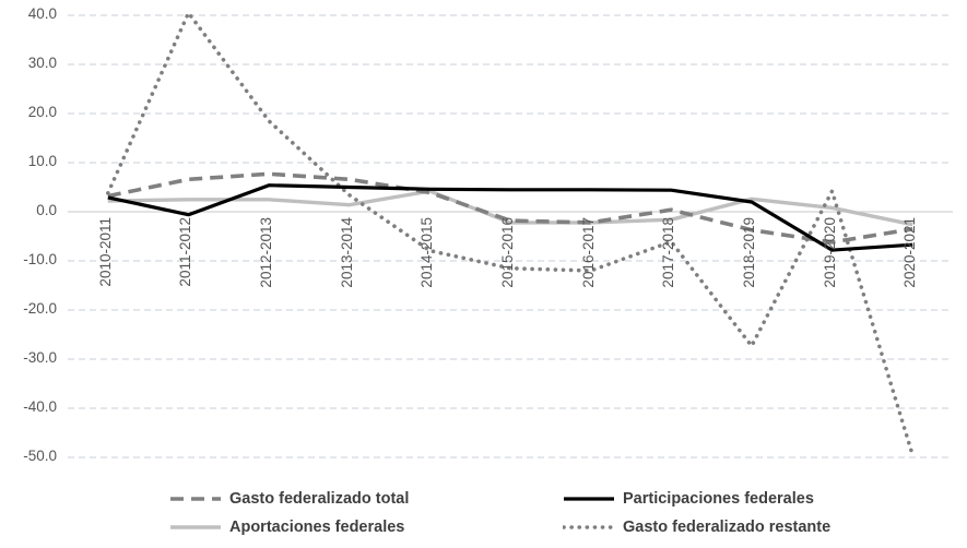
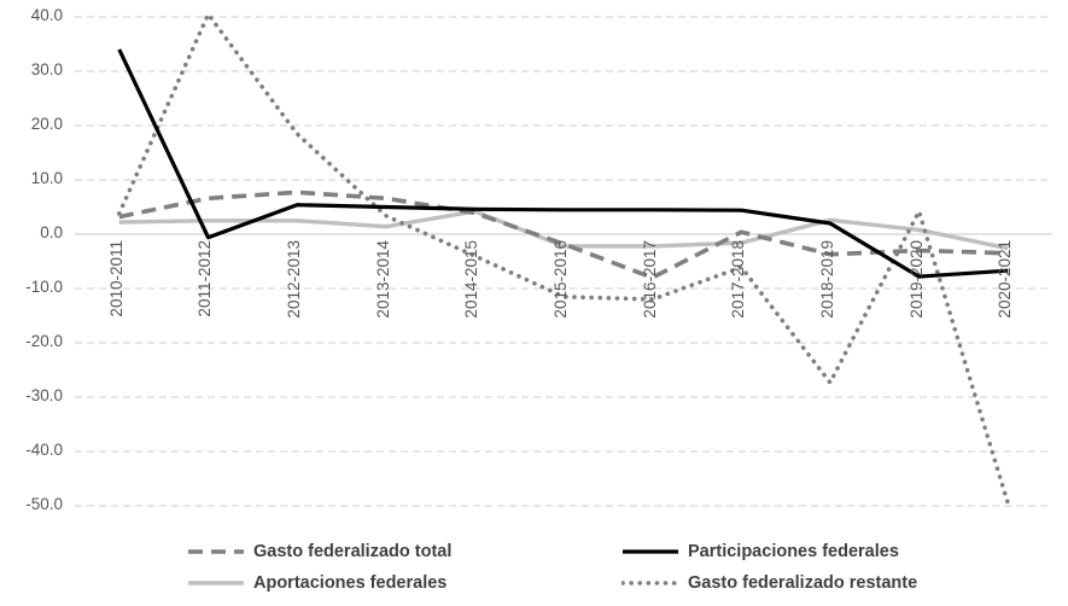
Participaciones federales/2010-2011: 3 -> 34
Gasto federalizado restante/2014-2015: -8 -> -4
Gasto federalizado total/2016-2017: -2 -> -8
Gasto federalizado total/2019-2020: -6 -> -3
